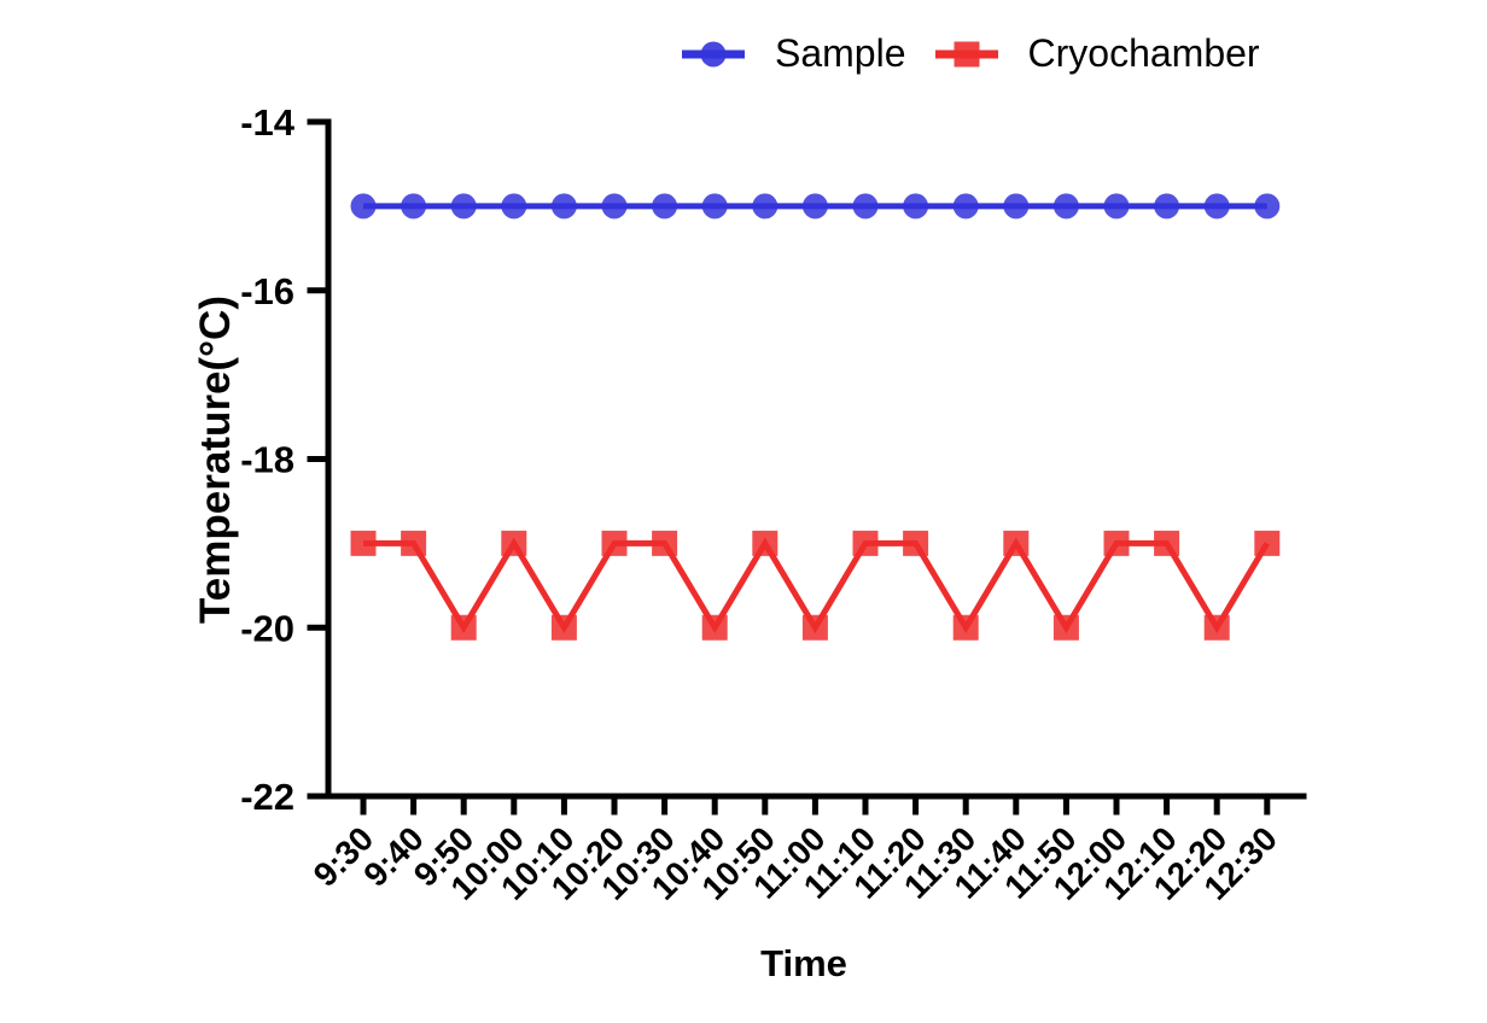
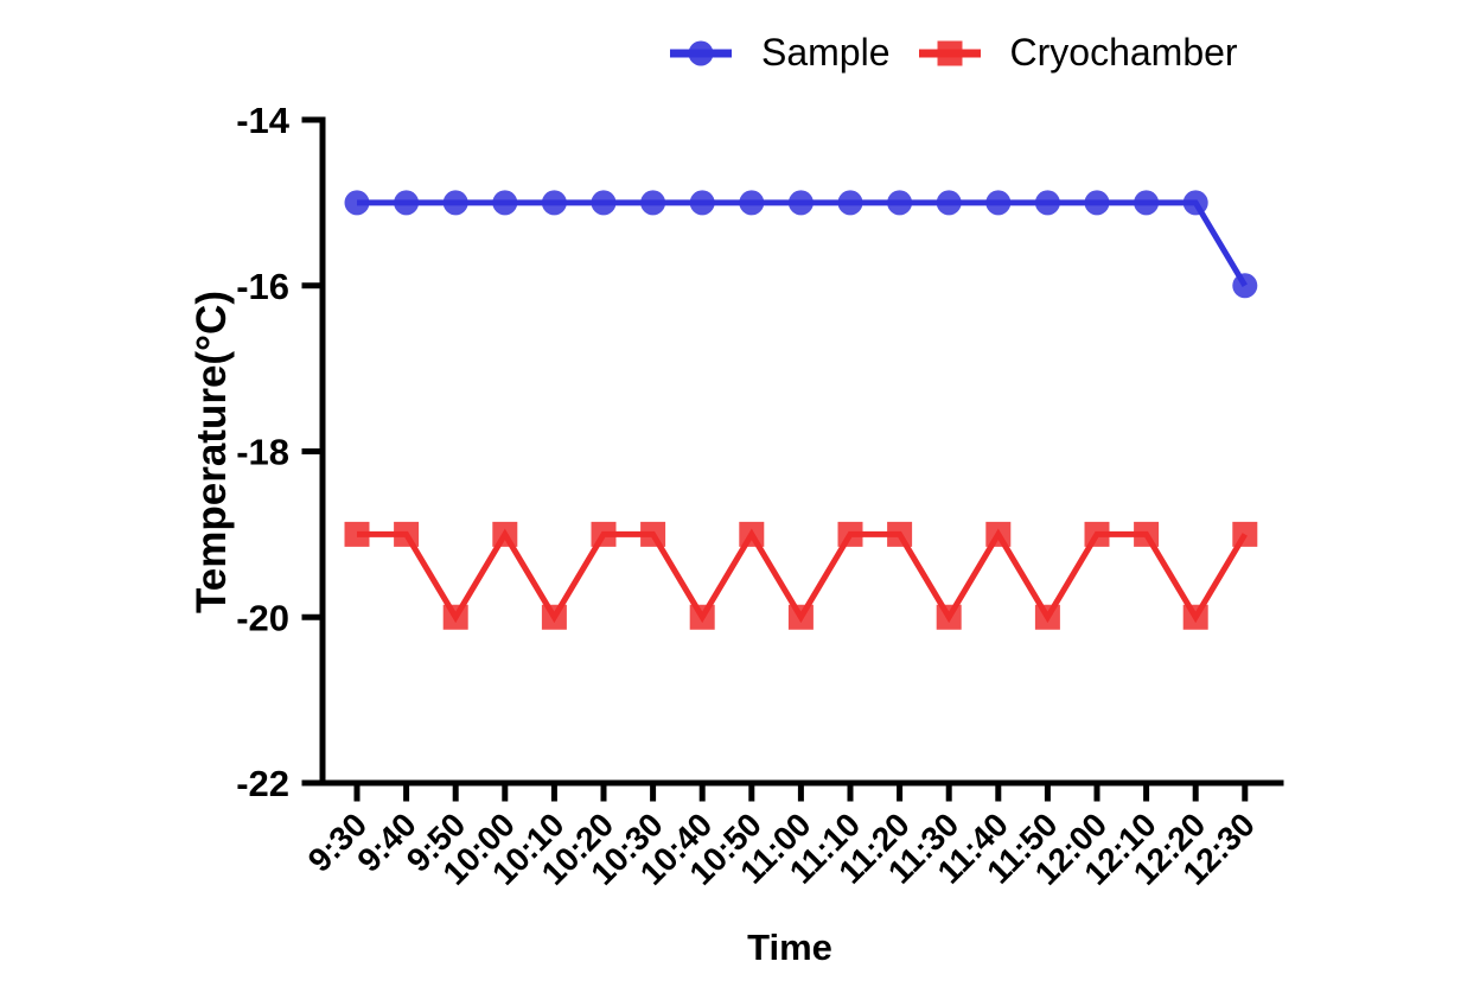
Sample/12:30: -15 -> -16
